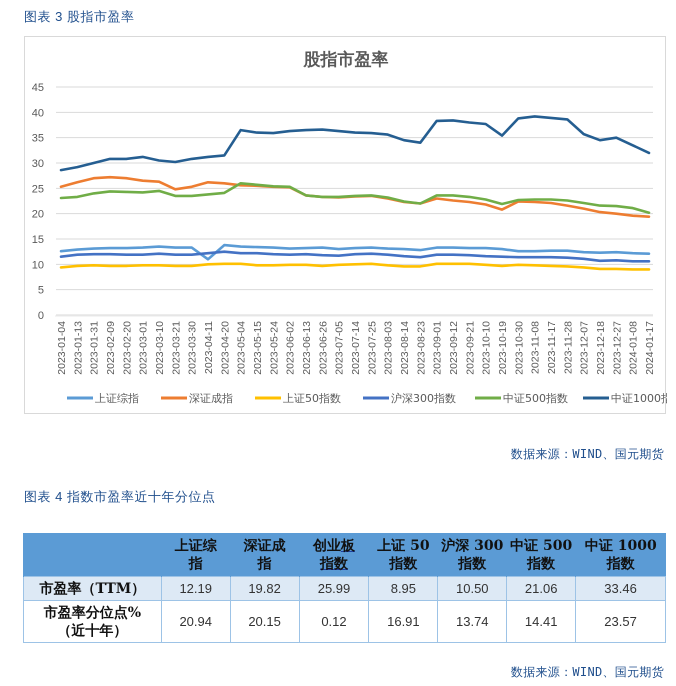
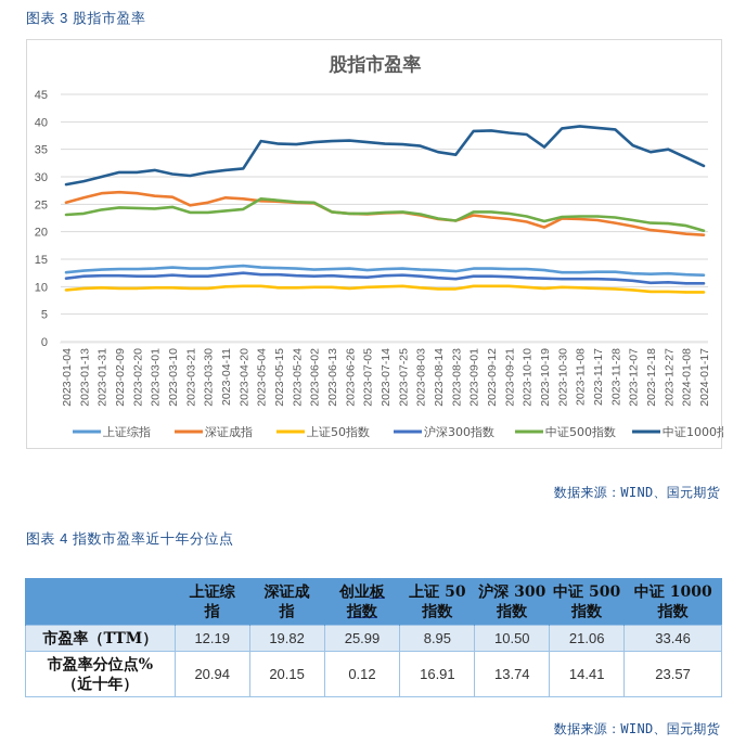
上证综指/2023-04-11: 11 -> 14
